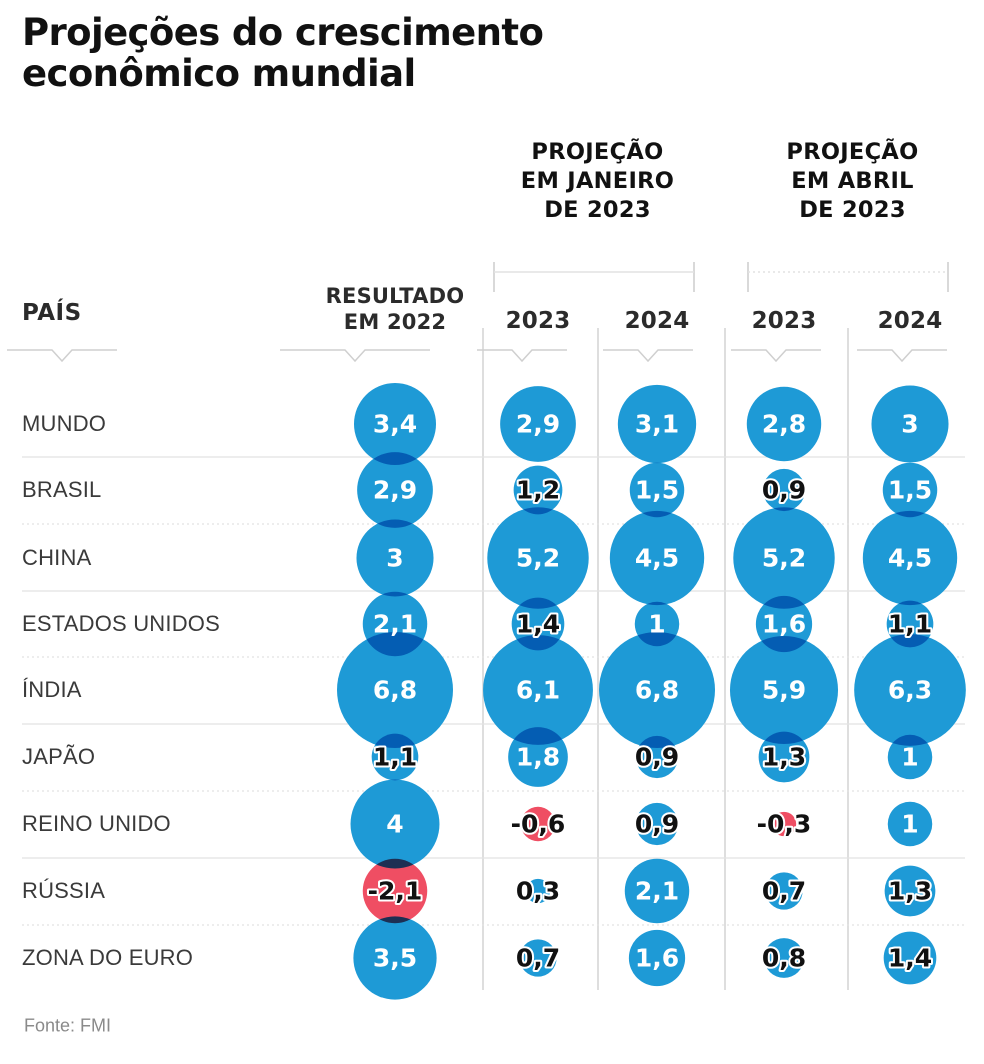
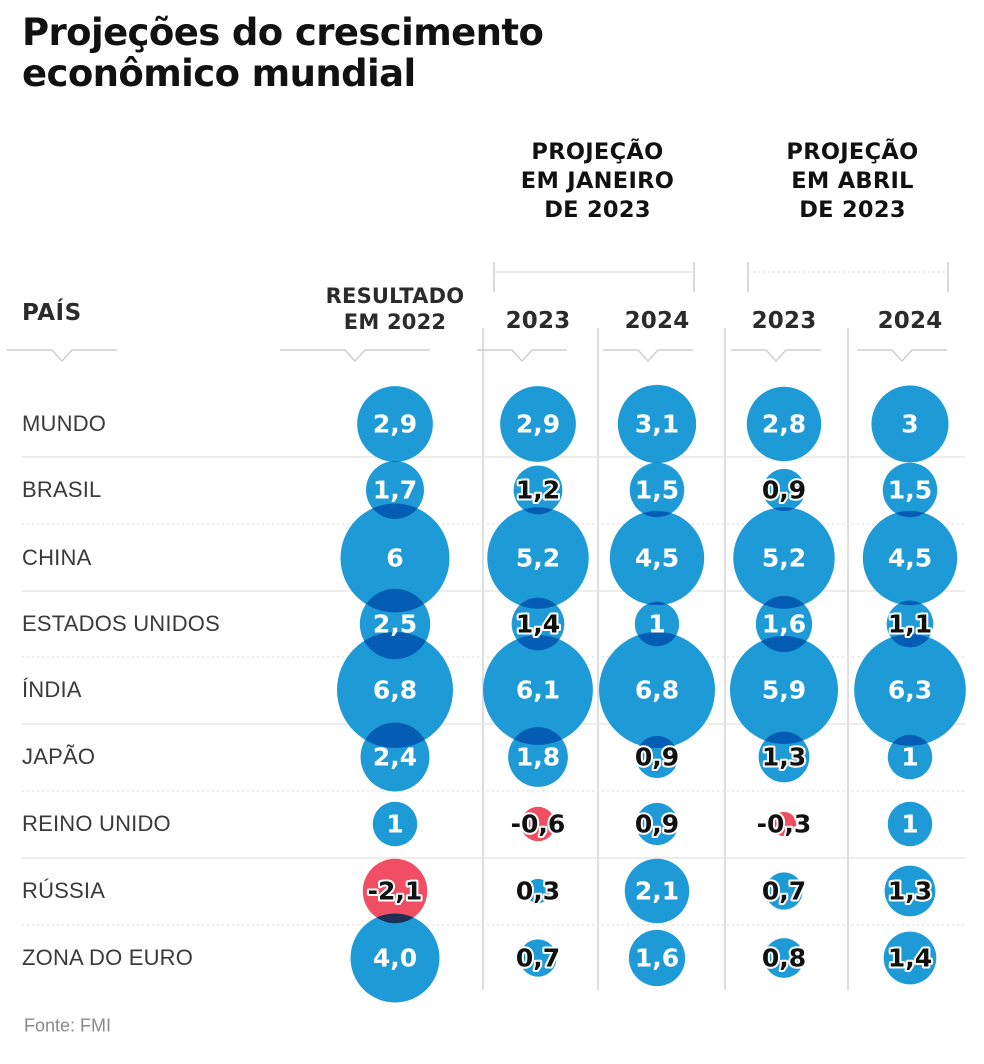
RESULTADO EM 2022/MUNDO: 3,4 -> 2,9
RESULTADO EM 2022/BRASIL: 2,9 -> 1,7
RESULTADO EM 2022/CHINA: 3 -> 6
RESULTADO EM 2022/ESTADOS UNIDOS: 2,1 -> 2,5
RESULTADO EM 2022/JAPÃO: 1,1 -> 2,4
RESULTADO EM 2022/REINO UNIDO: 4 -> 1
RESULTADO EM 2022/ZONA DO EURO: 3,5 -> 4,0
